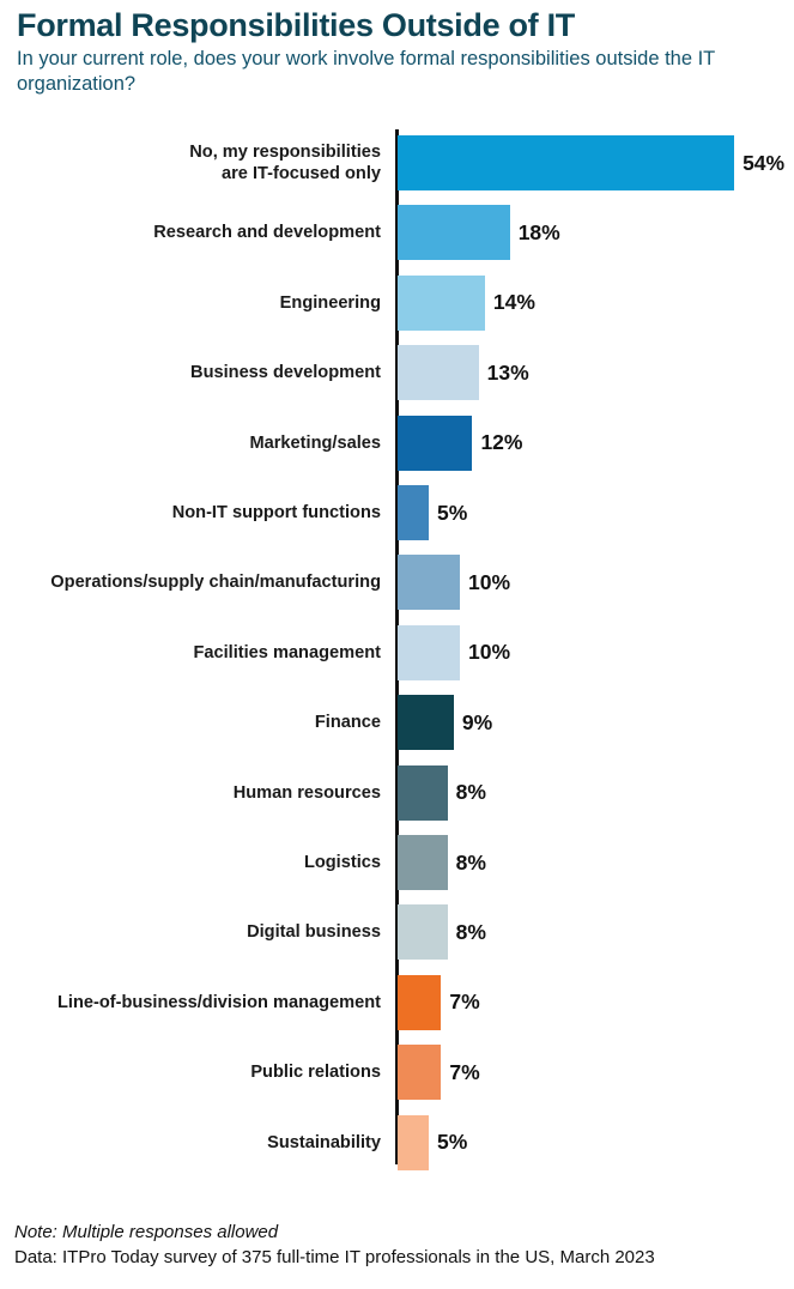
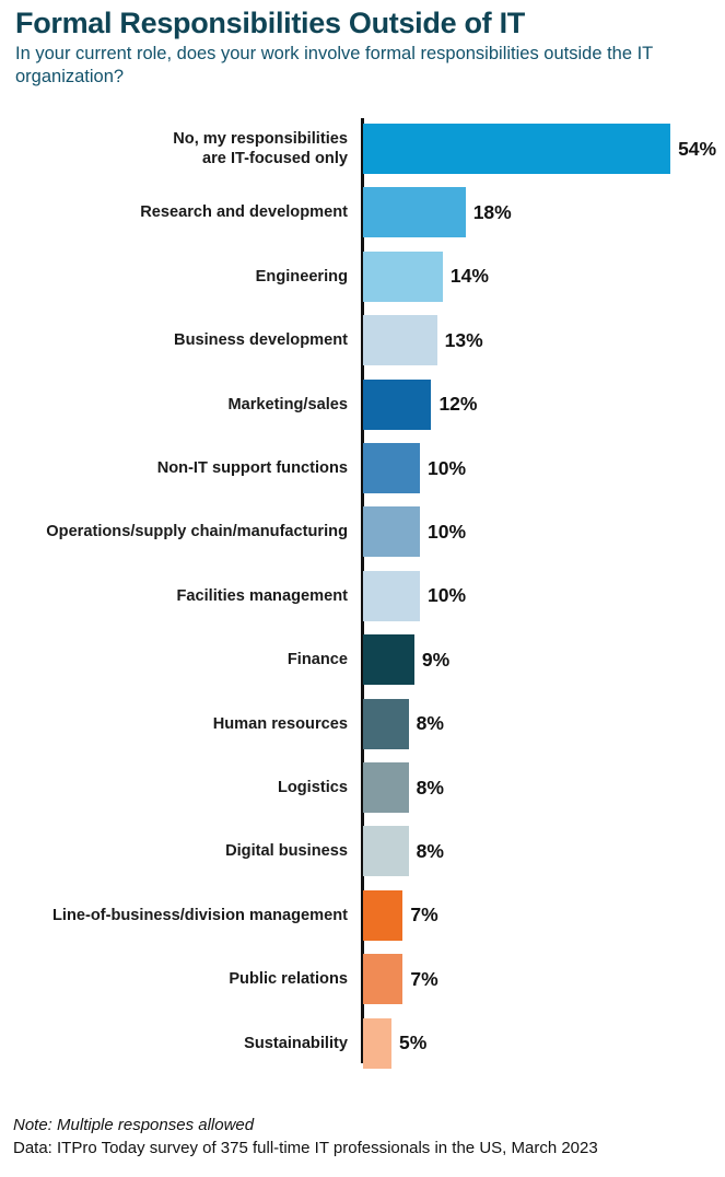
Non-IT support functions: 5% -> 10%
